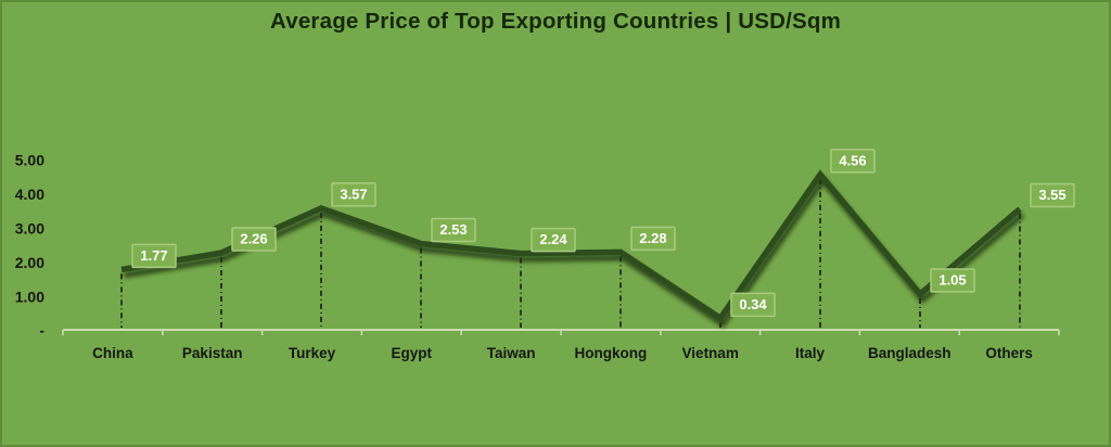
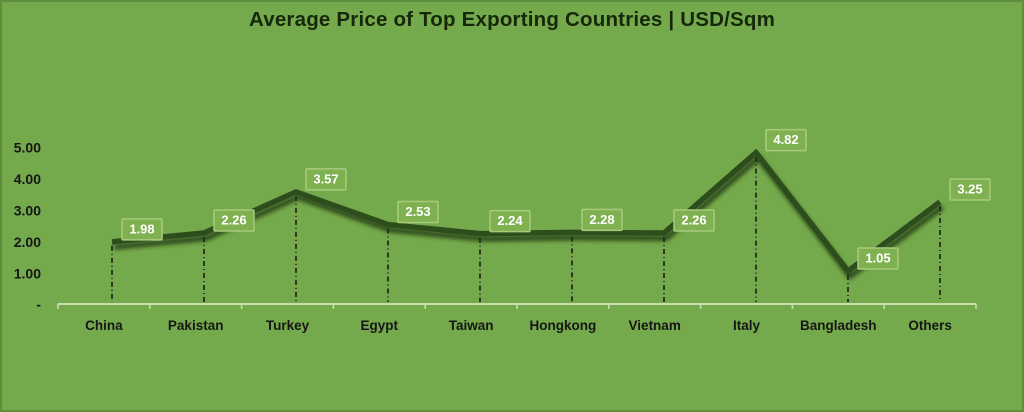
China: 1.77 -> 1.98
Vietnam: 0.34 -> 2.26
Italy: 4.56 -> 4.82
Others: 3.55 -> 3.25
